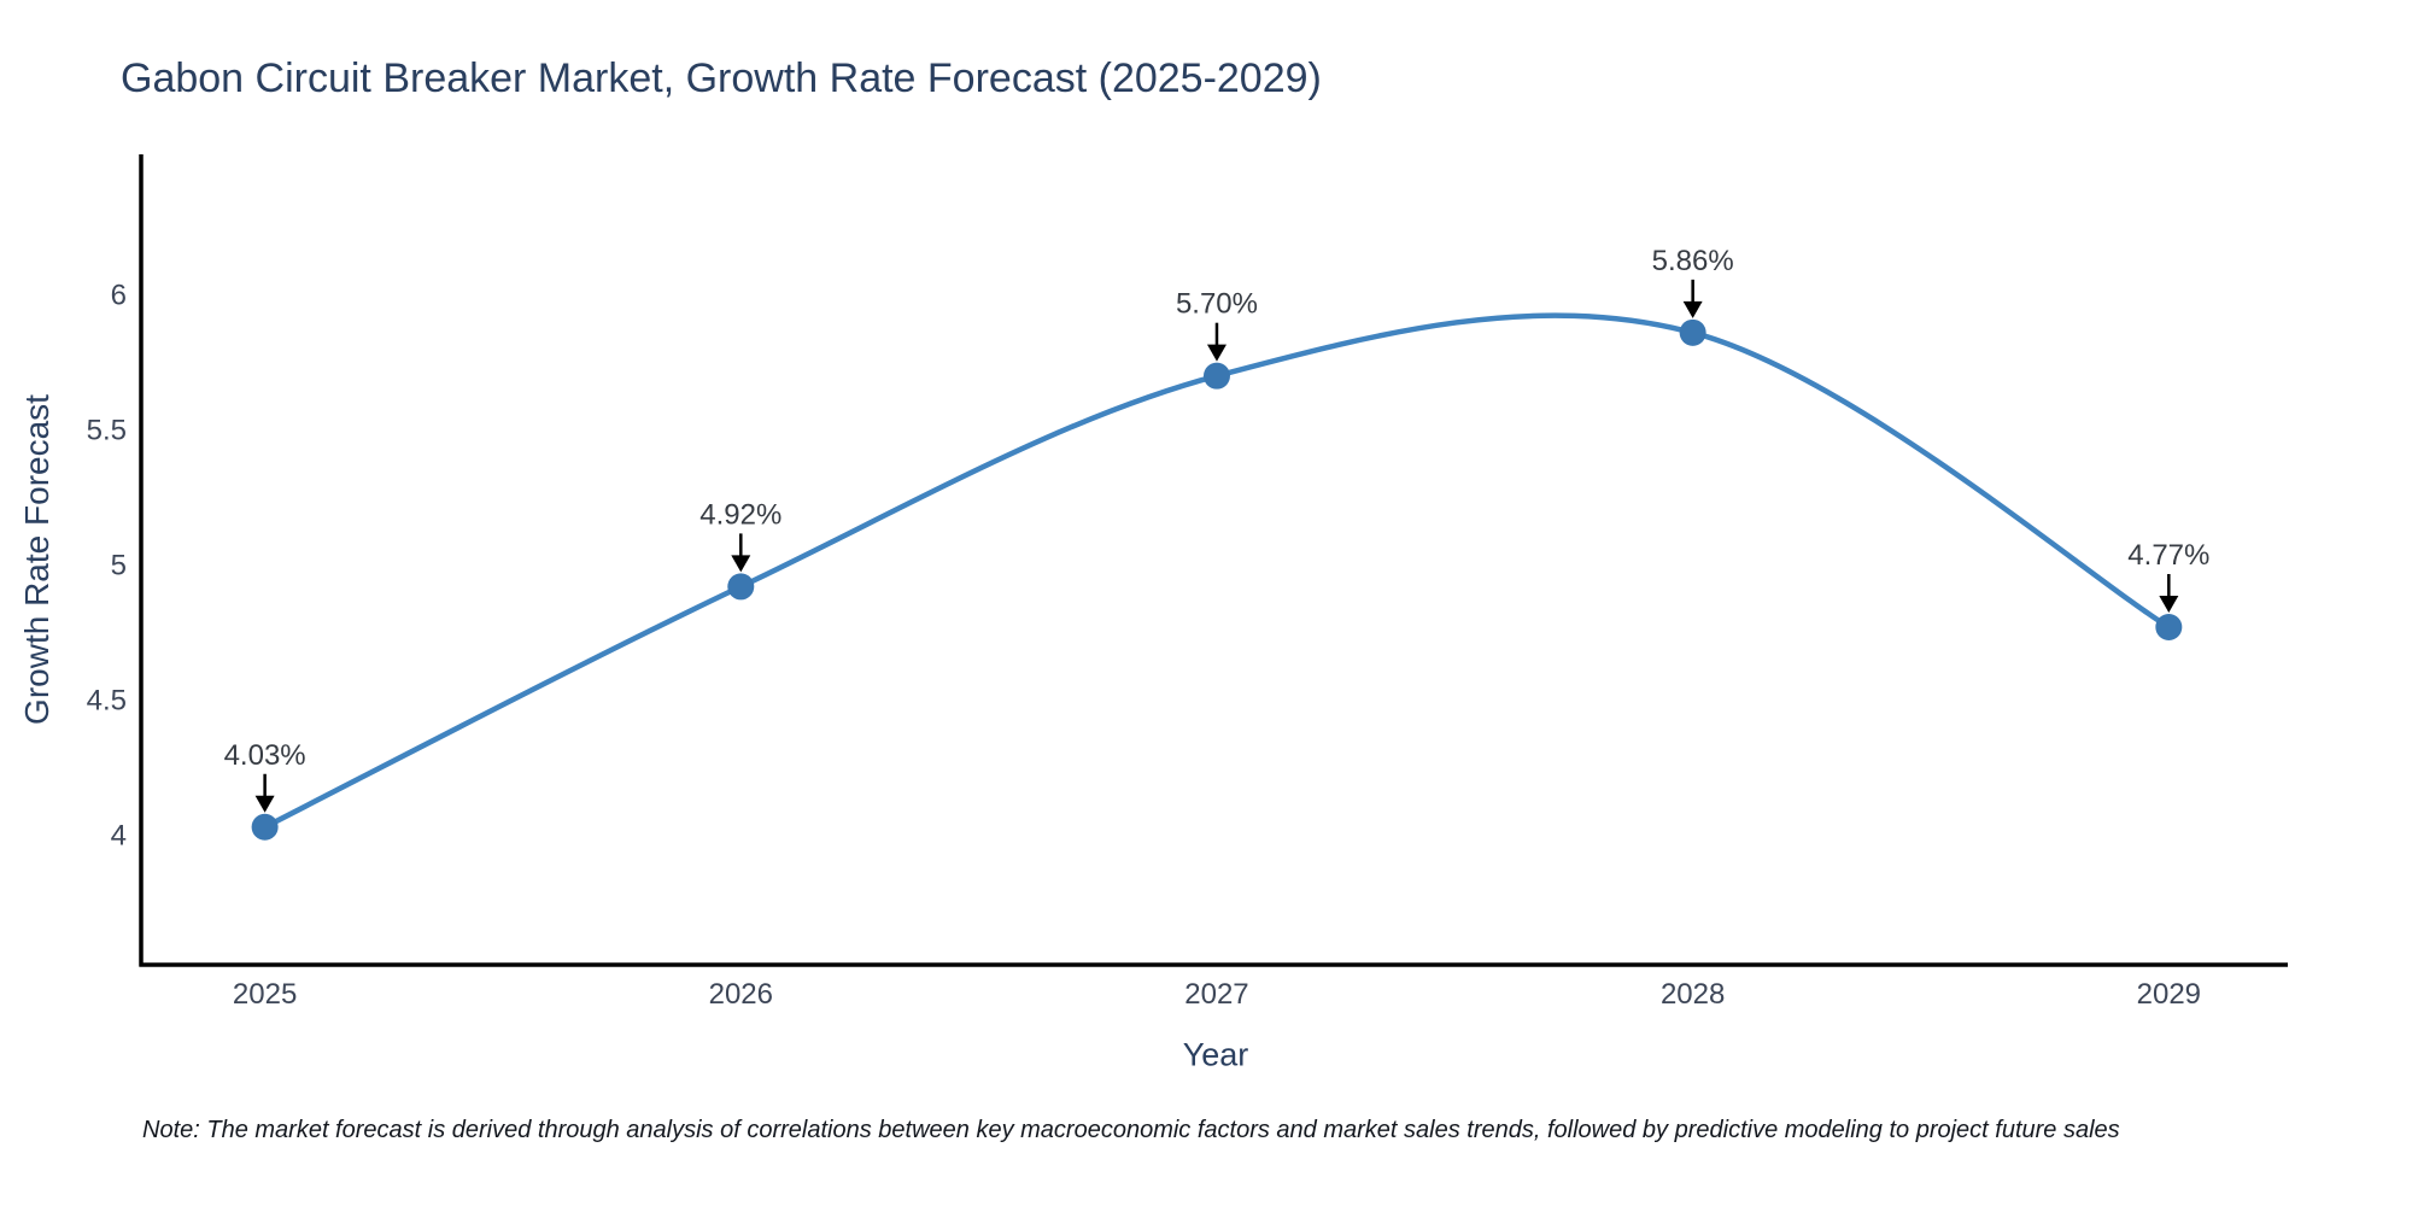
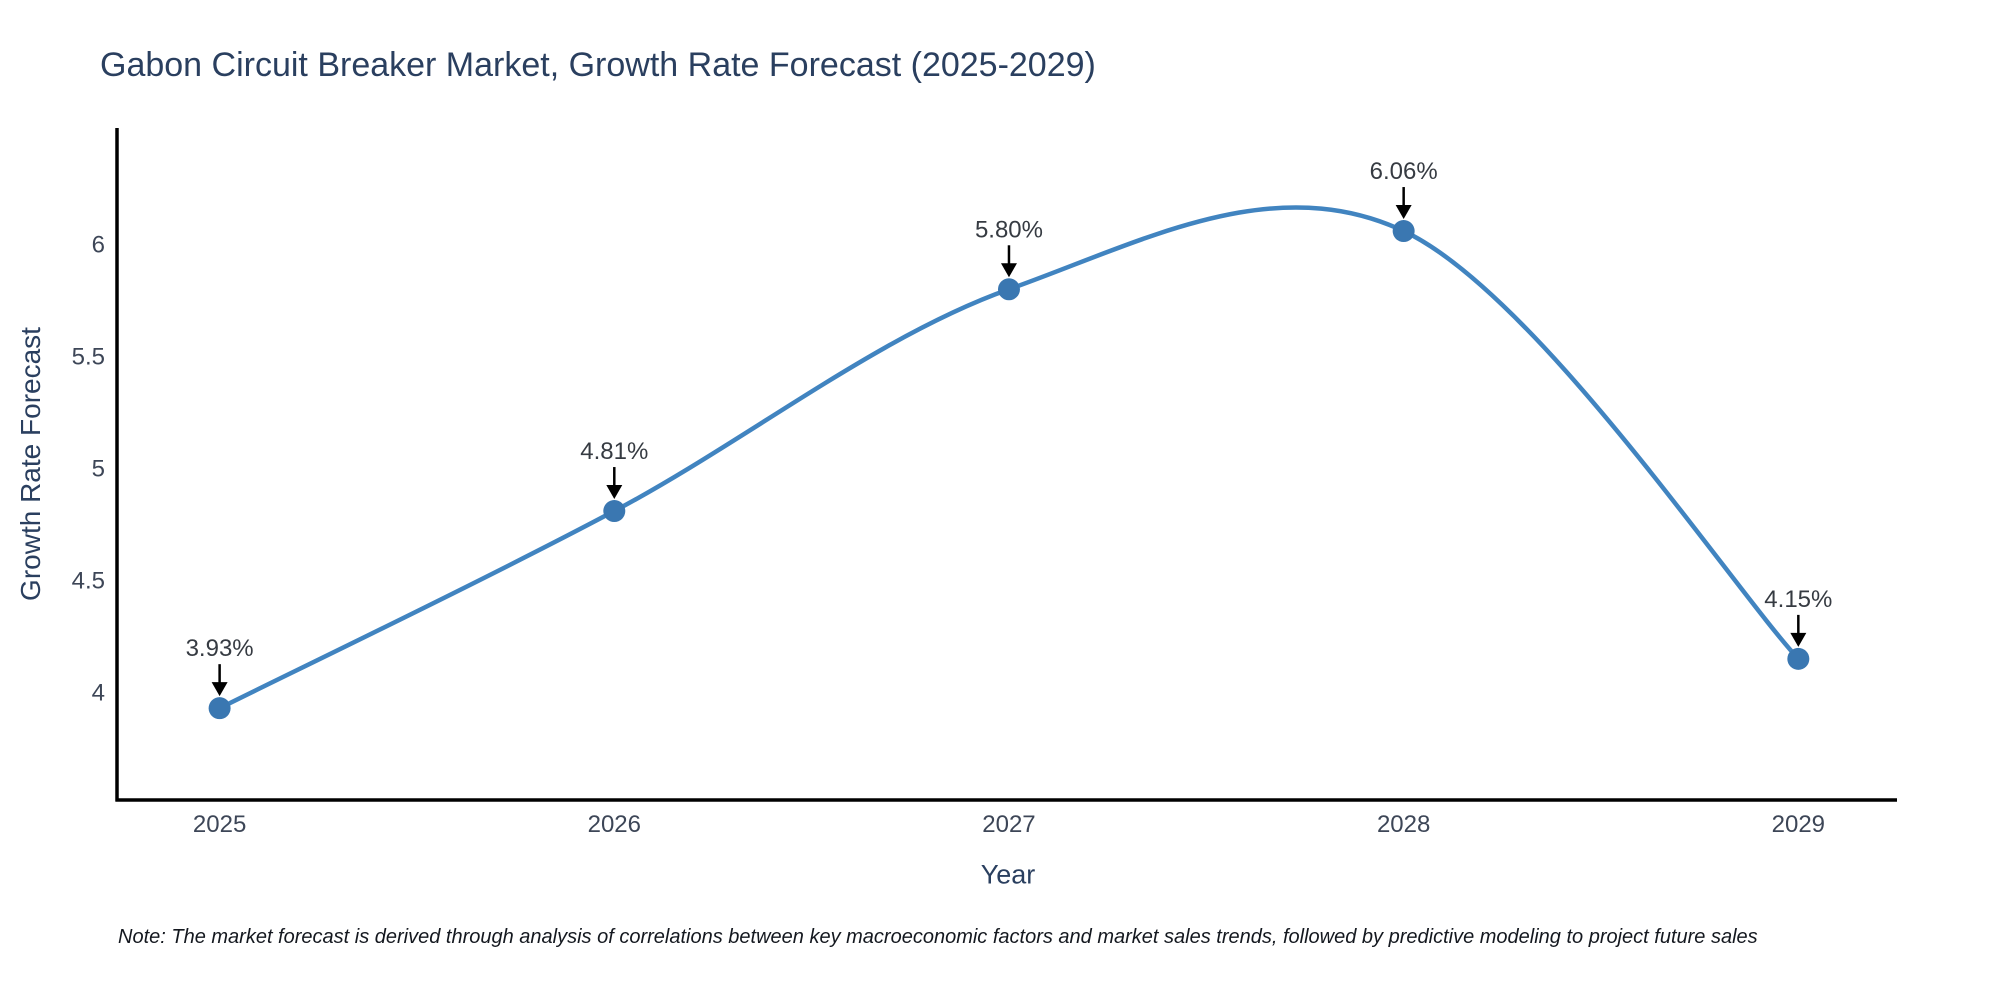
2025: 4.03% -> 3.93%
2026: 4.92% -> 4.81%
2027: 5.70% -> 5.80%
2028: 5.86% -> 6.06%
2029: 4.77% -> 4.15%
